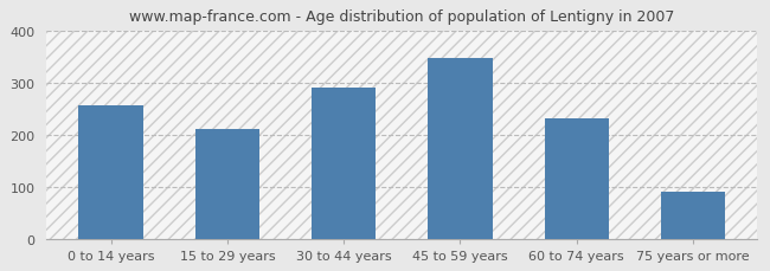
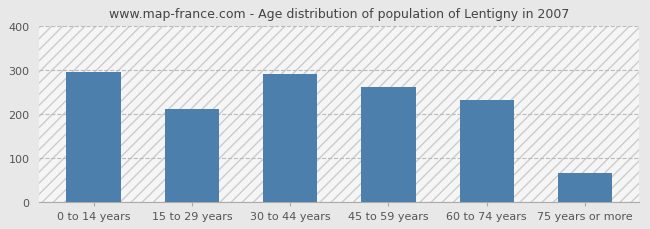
0 to 14 years: 255 -> 295
45 to 59 years: 347 -> 260
75 years or more: 89 -> 65
